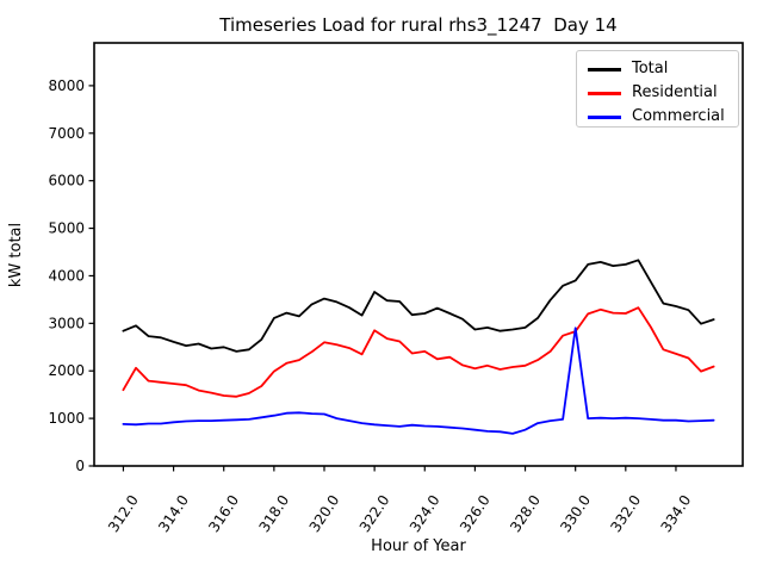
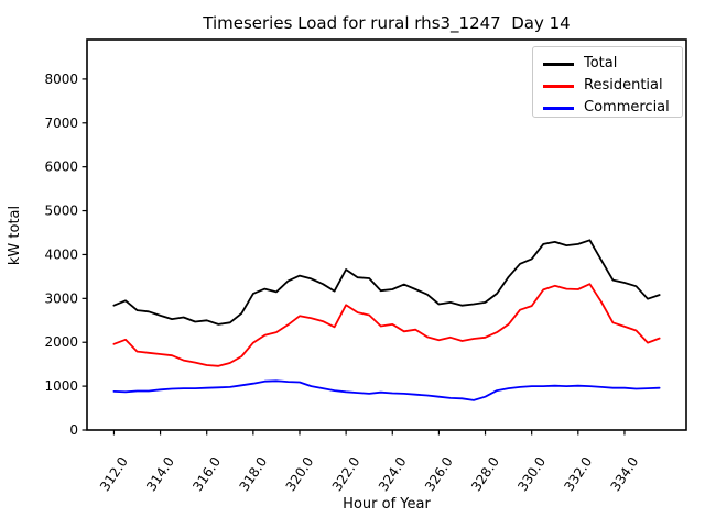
Residential/312.0: 1600 -> 2000
Commercial/330.0: 2900 -> 1000
